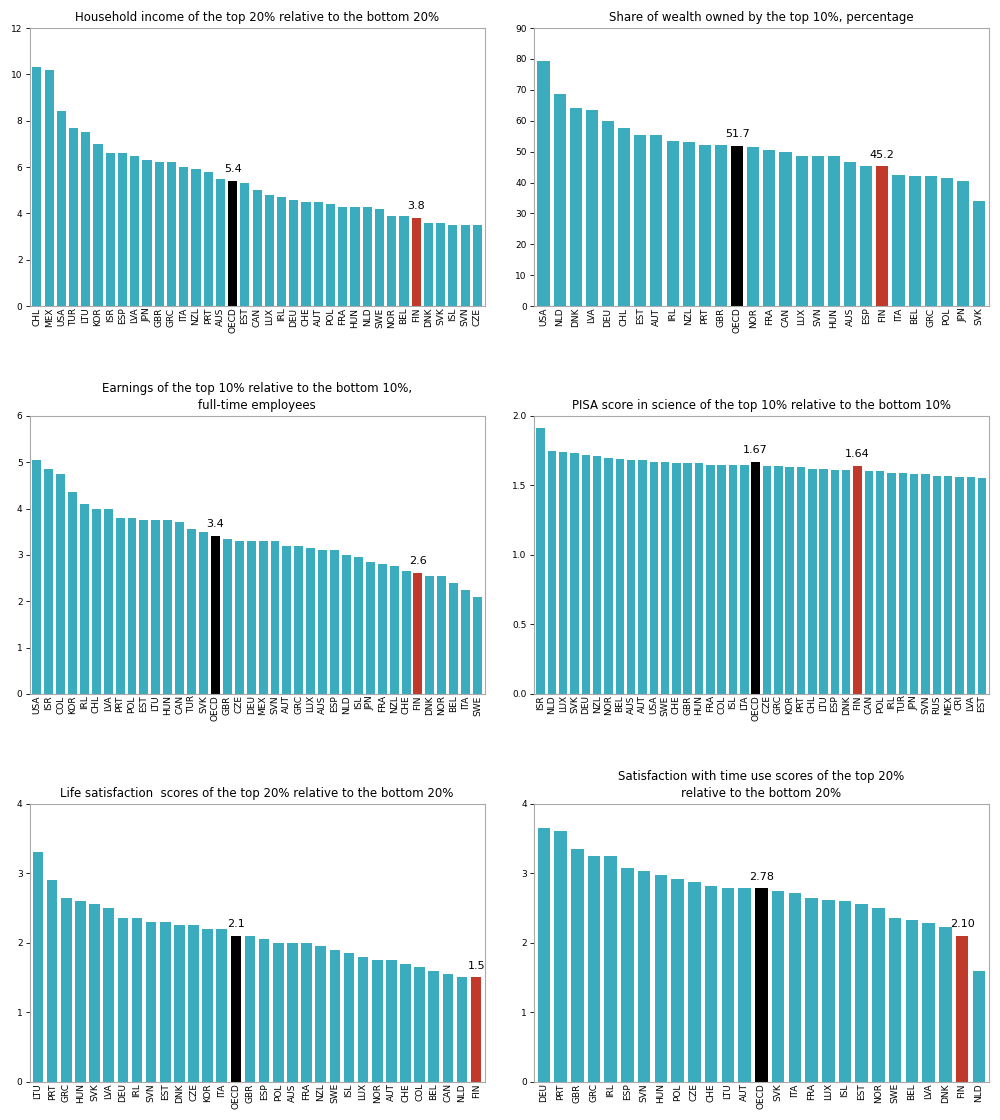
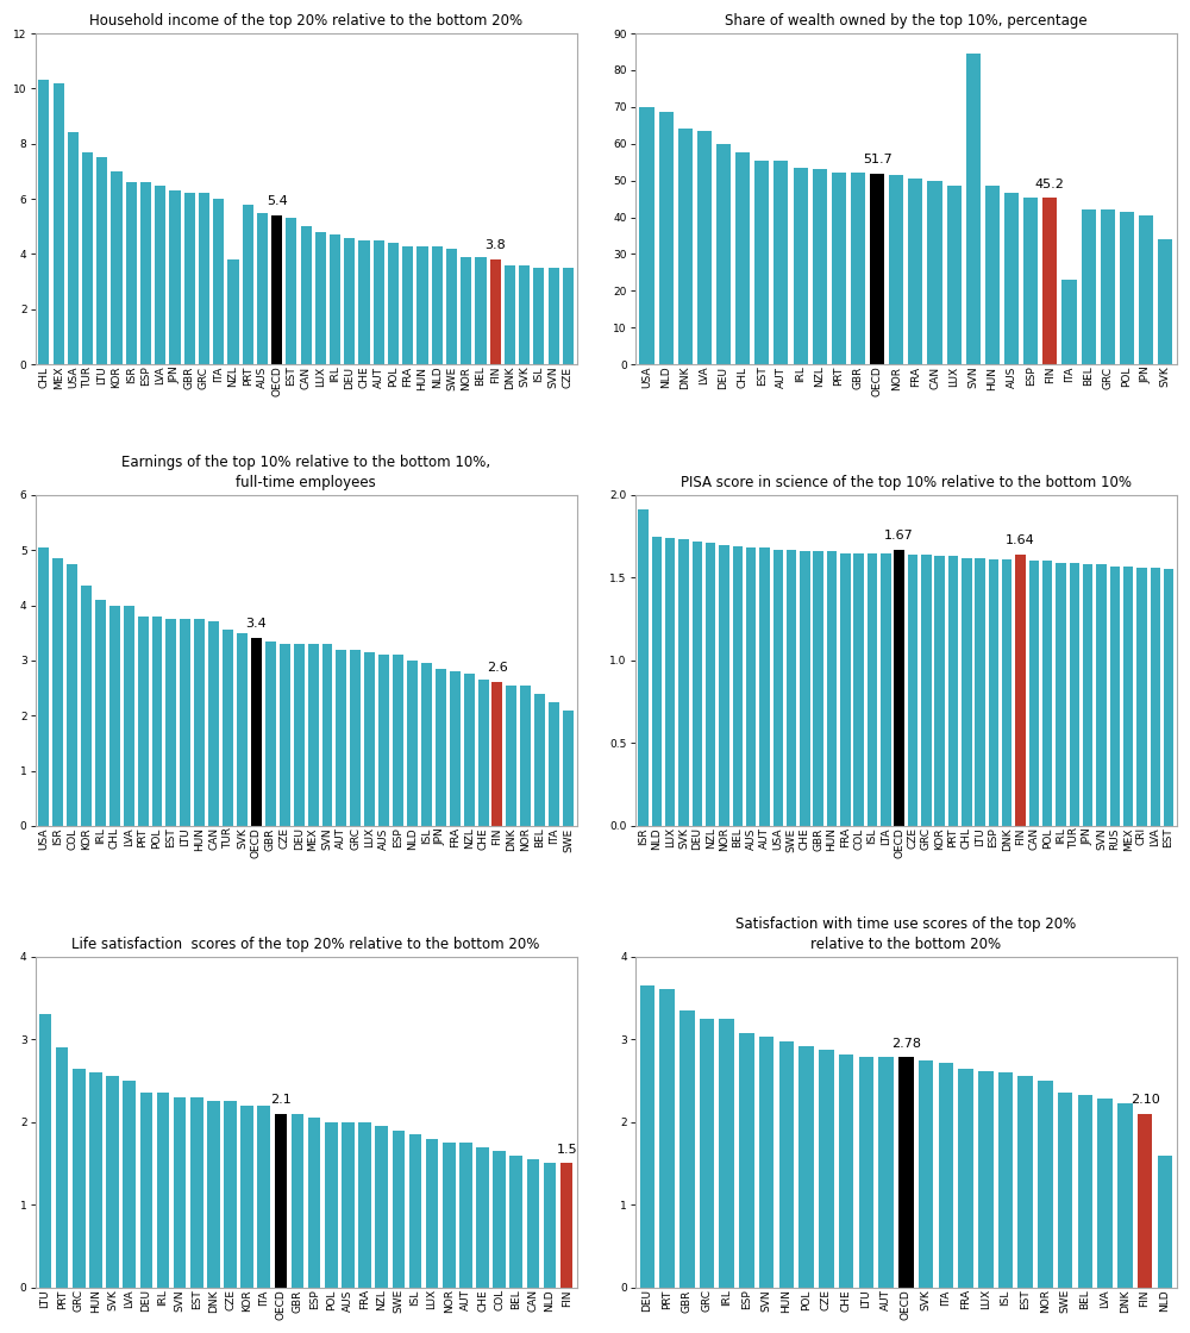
Household income of the top 20% relative to the bottom 20%/NZL: 5.9 -> 3.8
Share of wealth owned by the top 10%, percentage/USA: 79.5 -> 70.0
Share of wealth owned by the top 10%, percentage/SVN: 48.5 -> 84.5
Share of wealth owned by the top 10%, percentage/ITA: 42.5 -> 23.0
